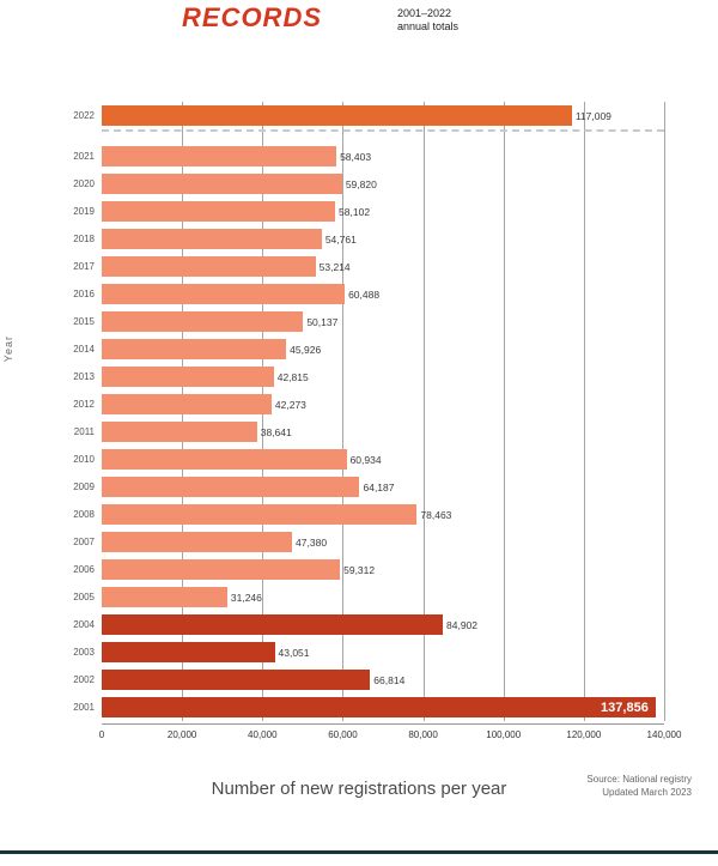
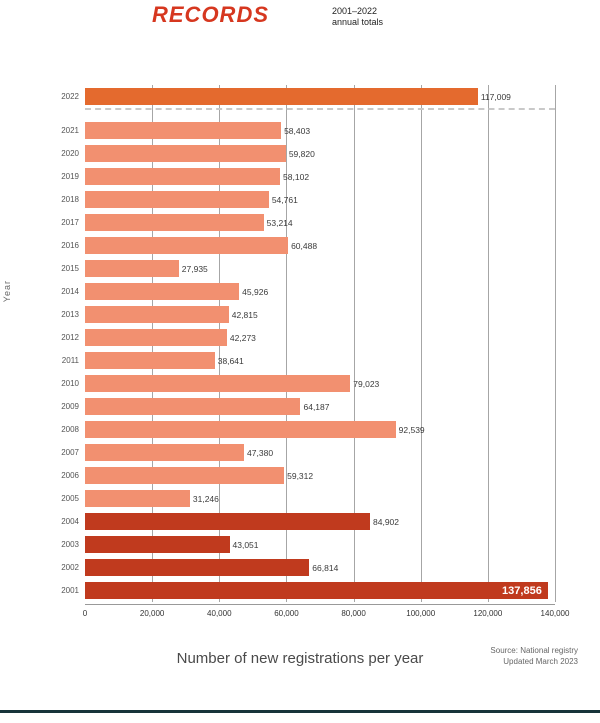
2015: 50,137 -> 27,935
2010: 60,934 -> 79,023
2008: 78,463 -> 92,539
